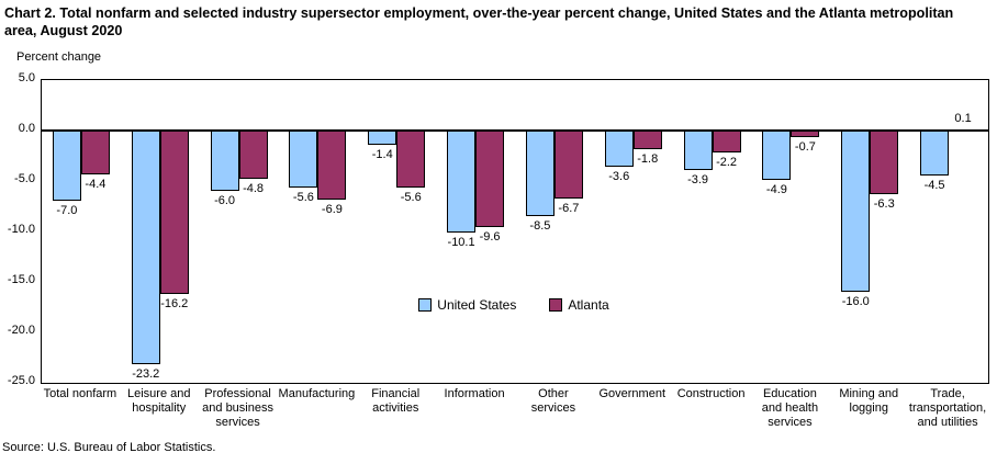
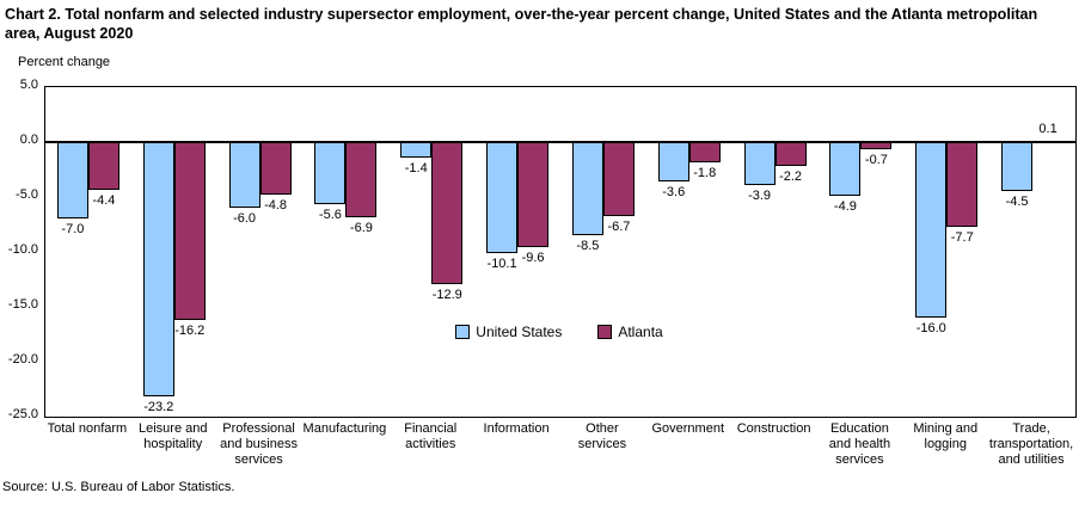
Atlanta/Financial activities: -5.6 -> -12.9
Atlanta/Mining and logging: -6.3 -> -7.7
